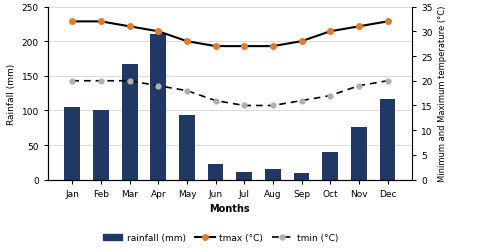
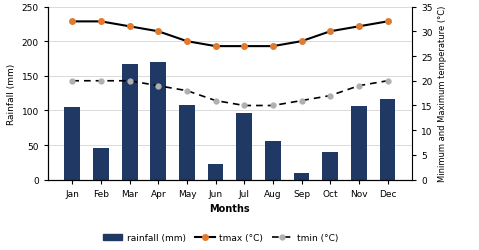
rainfall (mm)/Feb: 100 -> 46
rainfall (mm)/Apr: 210 -> 170
rainfall (mm)/May: 93 -> 108
rainfall (mm)/Jul: 11 -> 96
rainfall (mm)/Aug: 15 -> 56
rainfall (mm)/Nov: 76 -> 106
